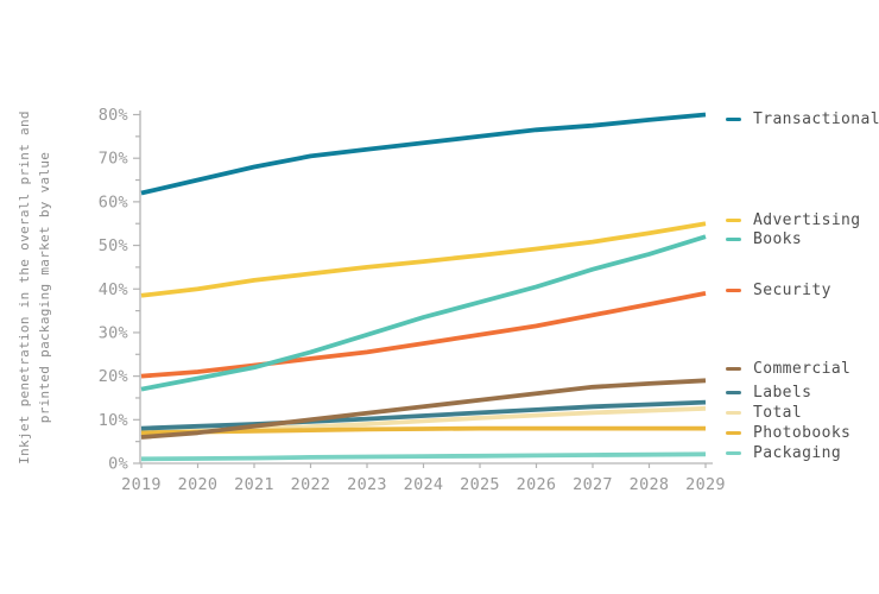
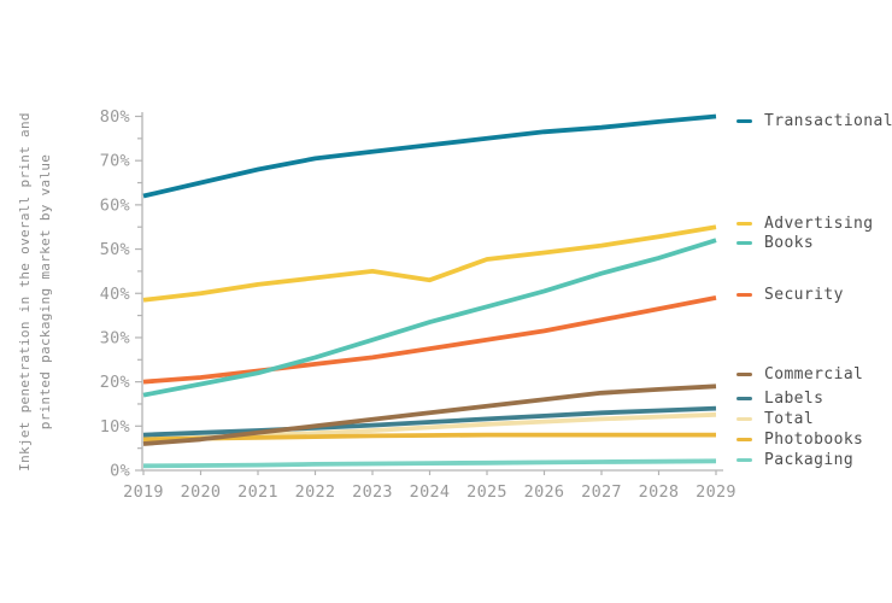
Advertising/2024: 46% -> 43%
